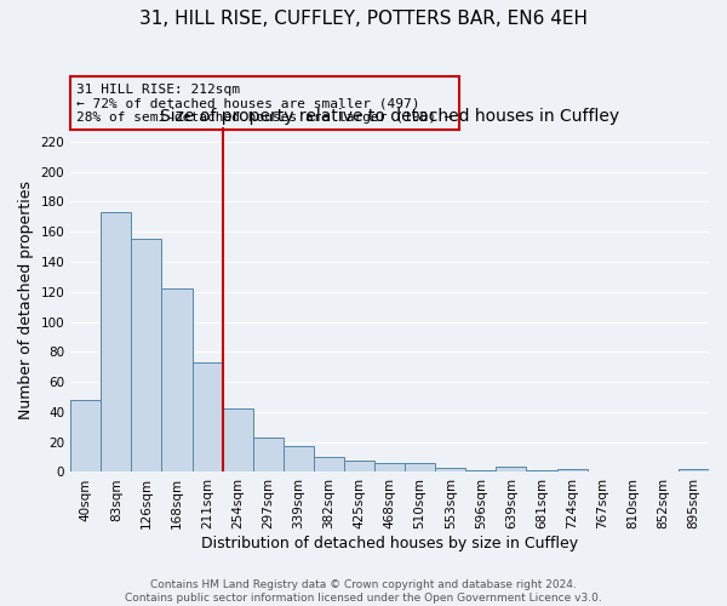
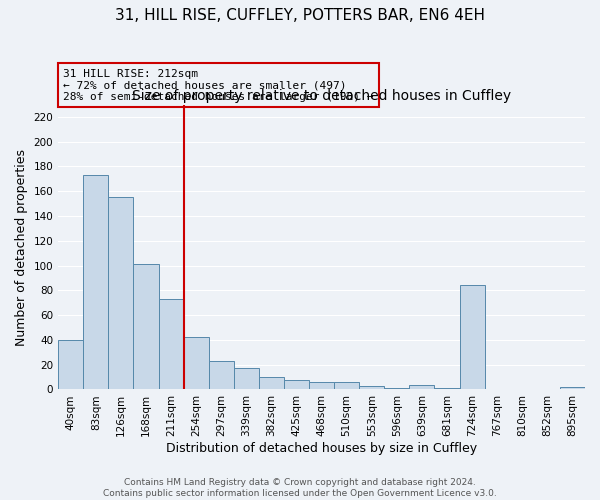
40sqm: 48 -> 40
168sqm: 122 -> 101
724sqm: 2 -> 84
